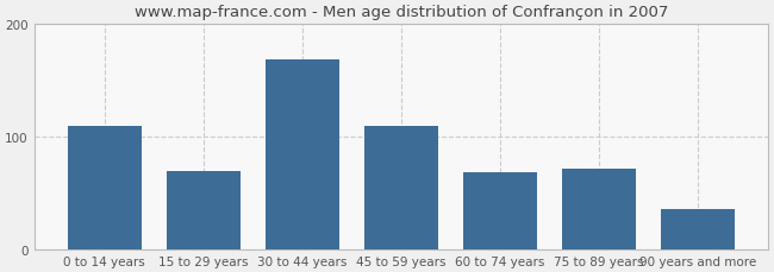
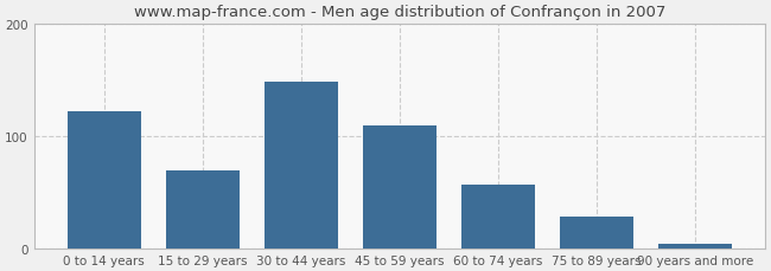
0 to 14 years: 110 -> 122
30 to 44 years: 168 -> 148
60 to 74 years: 68 -> 57
75 to 89 years: 72 -> 28
90 years and more: 36 -> 4
